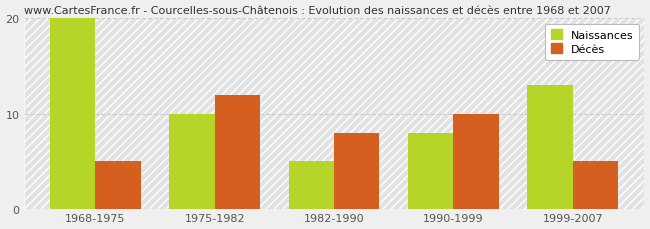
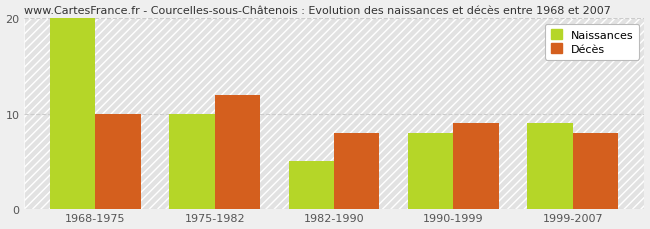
Décès/1968-1975: 5 -> 10
Décès/1990-1999: 10 -> 9
Naissances/1999-2007: 13 -> 9
Décès/1999-2007: 5 -> 8
